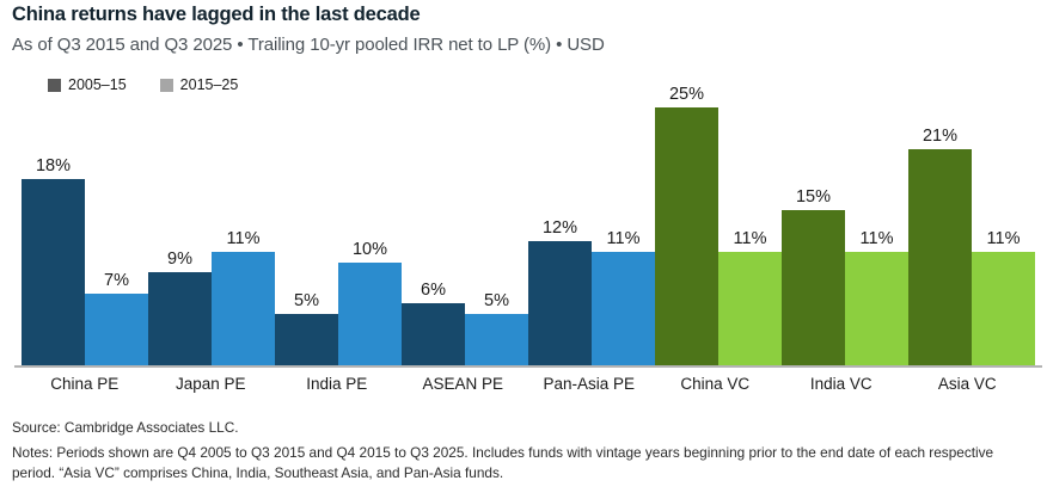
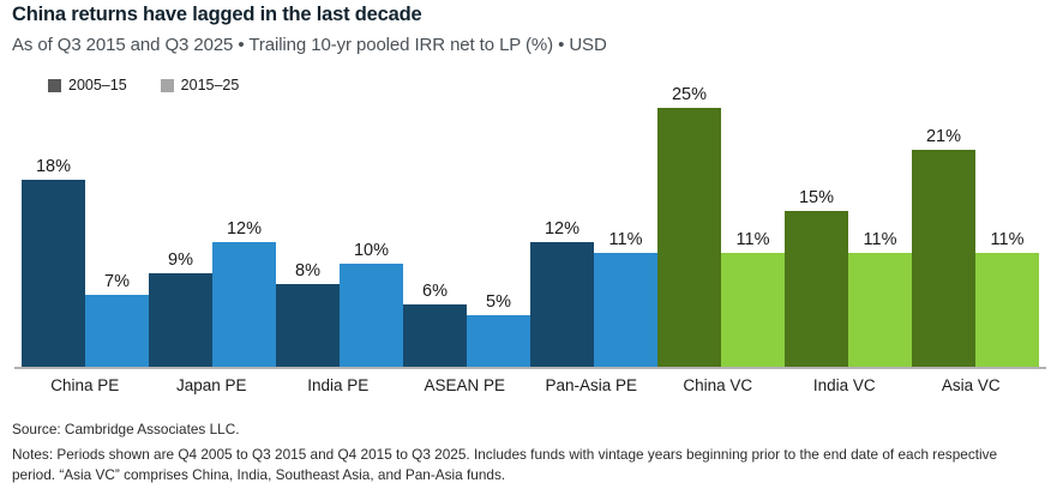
2015–25/Japan PE: 11% -> 12%
2005–15/India PE: 5% -> 8%
